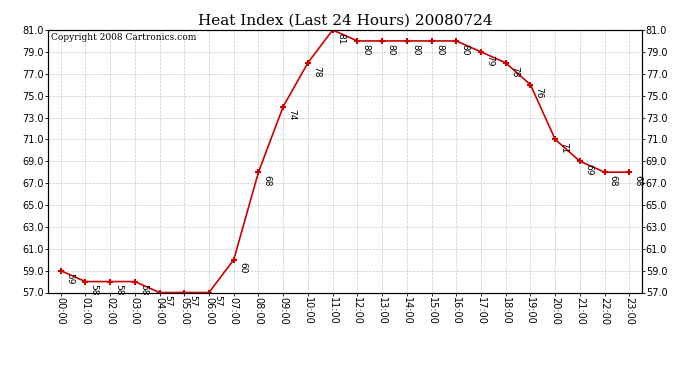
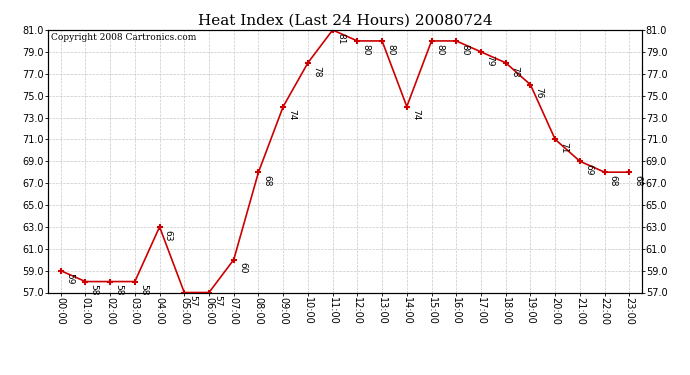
04:00: 57 -> 63
14:00: 80 -> 74
